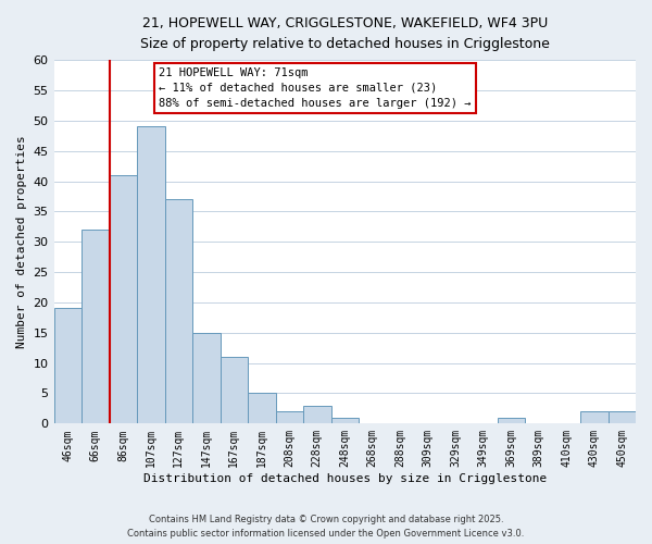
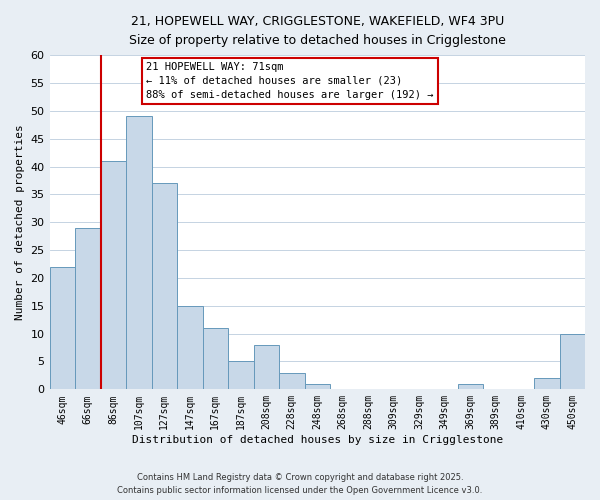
46sqm: 19 -> 22
66sqm: 32 -> 29
208sqm: 2 -> 8
450sqm: 2 -> 10
